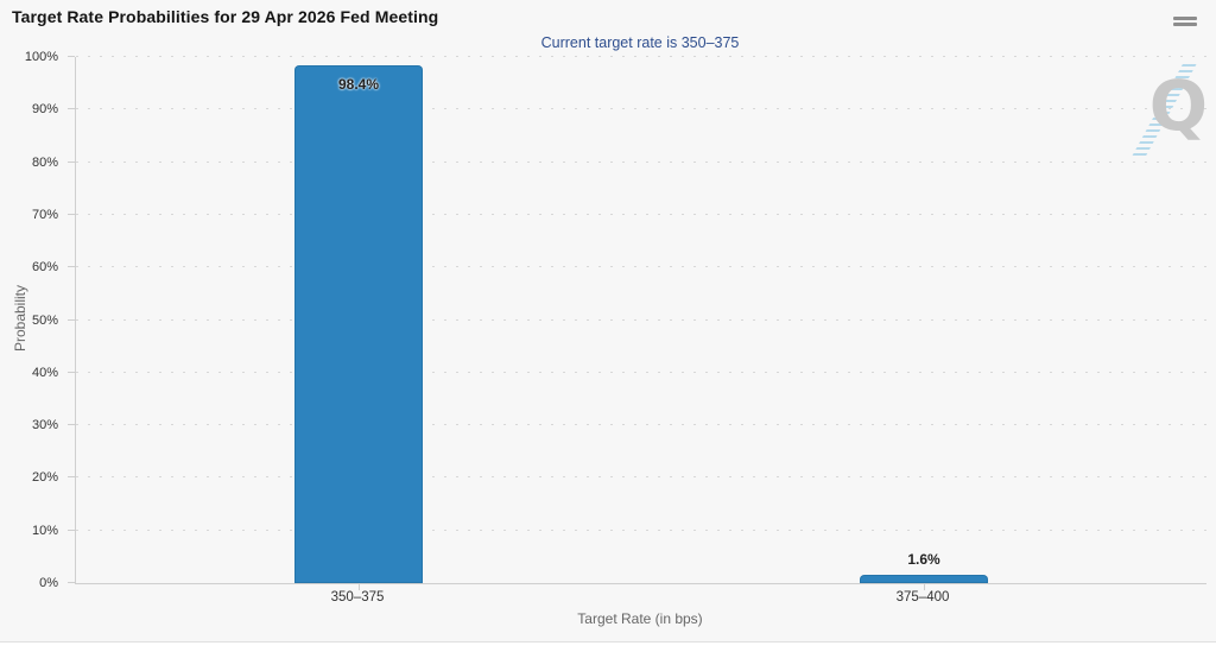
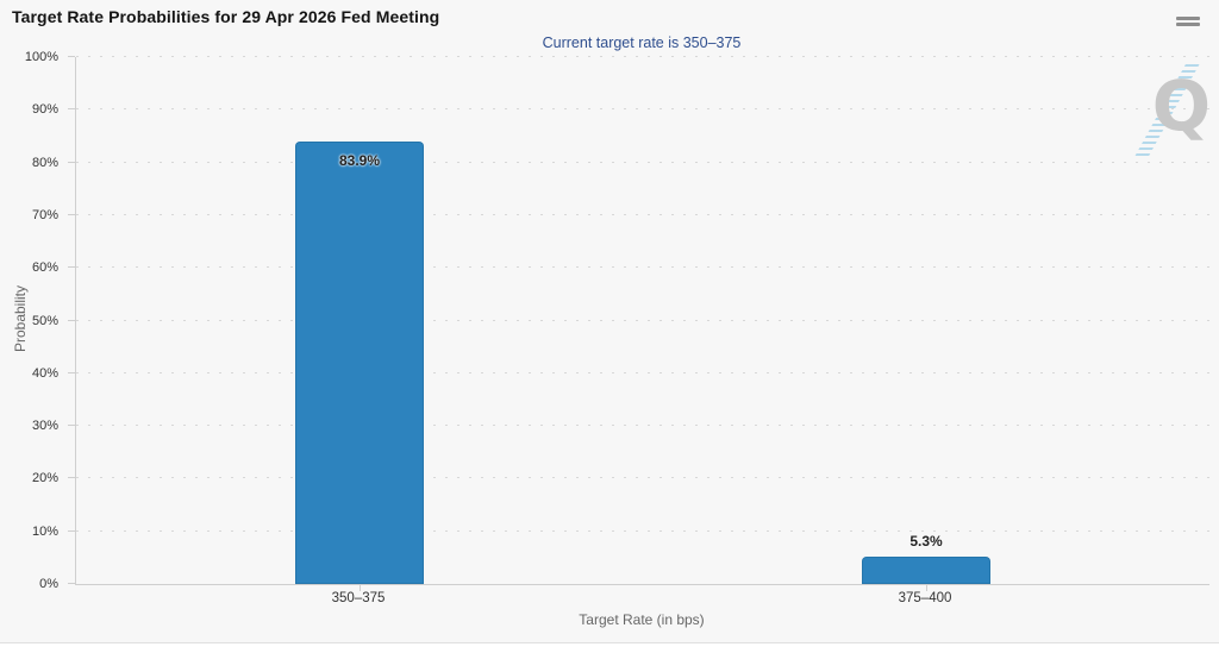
350–375: 98.4% -> 83.9%
375–400: 1.6% -> 5.3%
